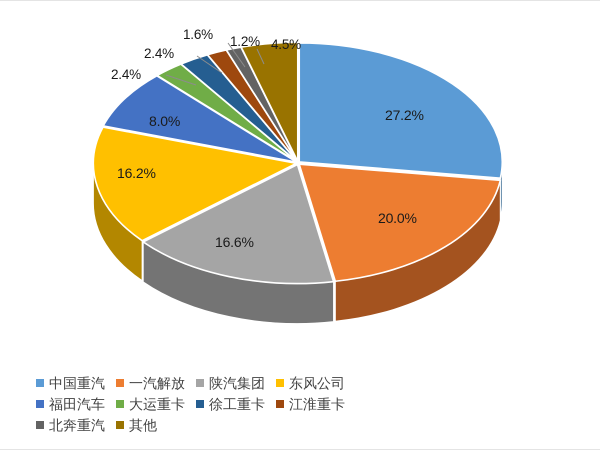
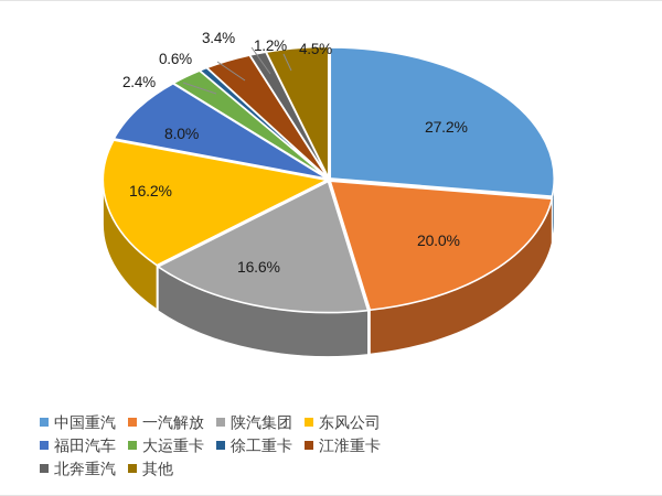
徐工重卡: 2.4% -> 0.6%
江淮重卡: 1.6% -> 3.4%
